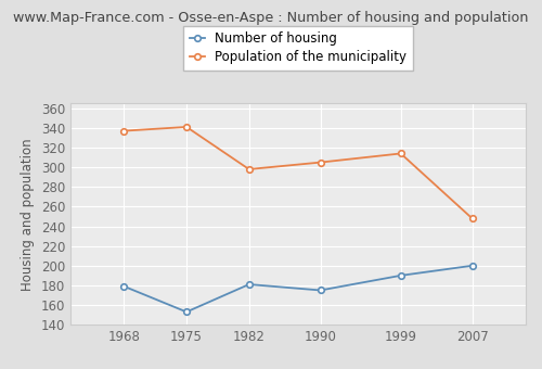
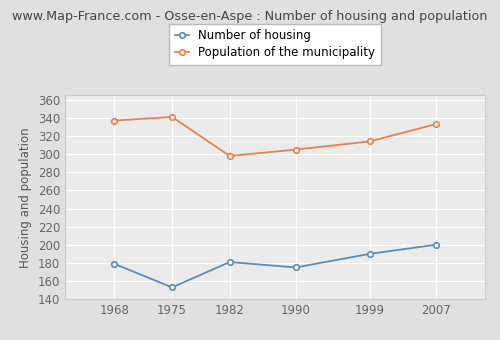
Population of the municipality/2007: 248 -> 333
